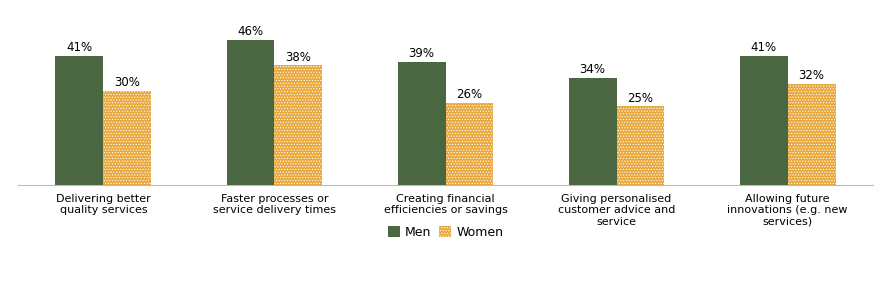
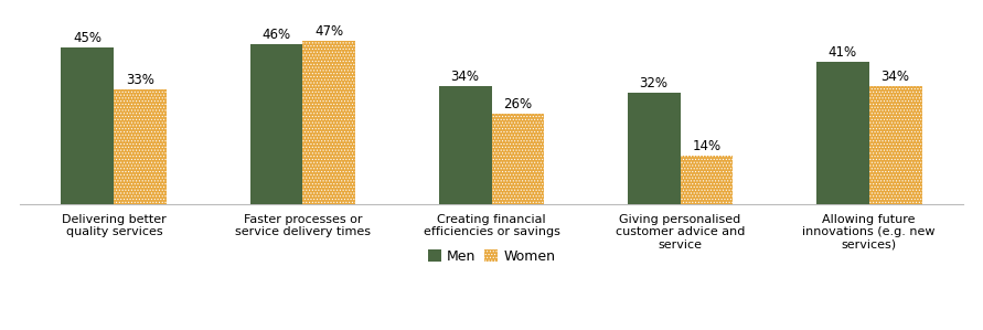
Men/Delivering better quality services: 41% -> 45%
Women/Delivering better quality services: 30% -> 33%
Women/Faster processes or service delivery times: 38% -> 47%
Men/Creating financial efficiencies or savings: 39% -> 34%
Men/Giving personalised customer advice and service: 34% -> 32%
Women/Giving personalised customer advice and service: 25% -> 14%
Women/Allowing future innovations (e.g. new services): 32% -> 34%
